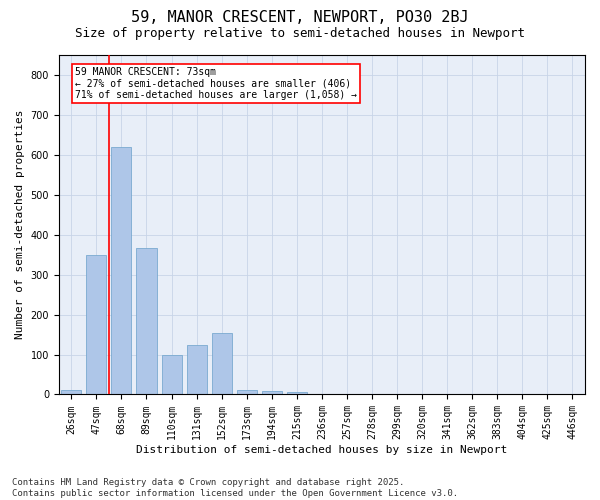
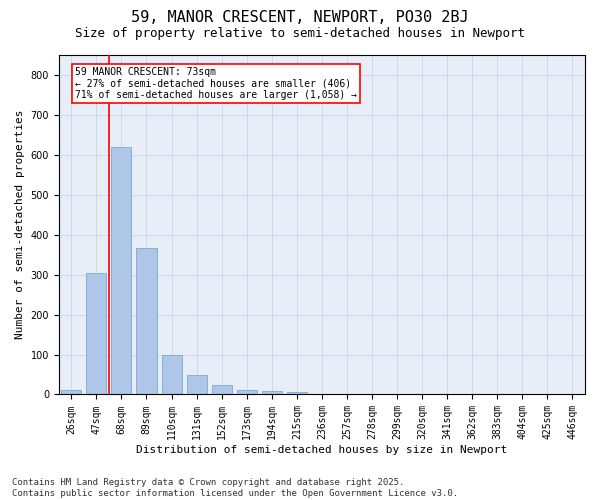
47sqm: 350 -> 303
131sqm: 125 -> 48
152sqm: 155 -> 24
